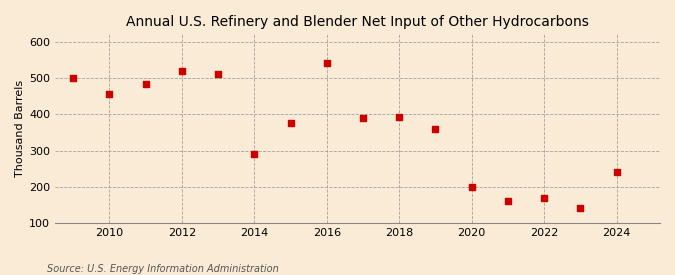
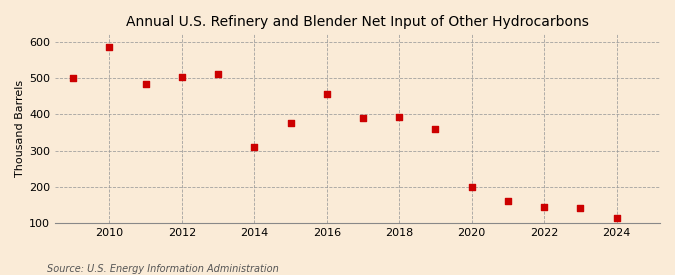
2010: 455 -> 585
2012: 520 -> 502
2014: 290 -> 310
2016: 540 -> 455
2022: 170 -> 145
2024: 240 -> 113
